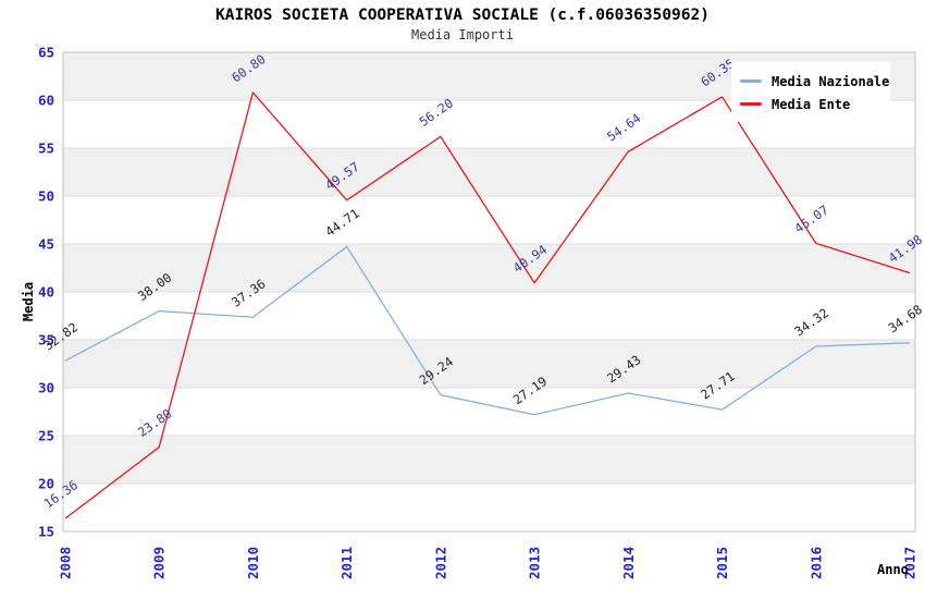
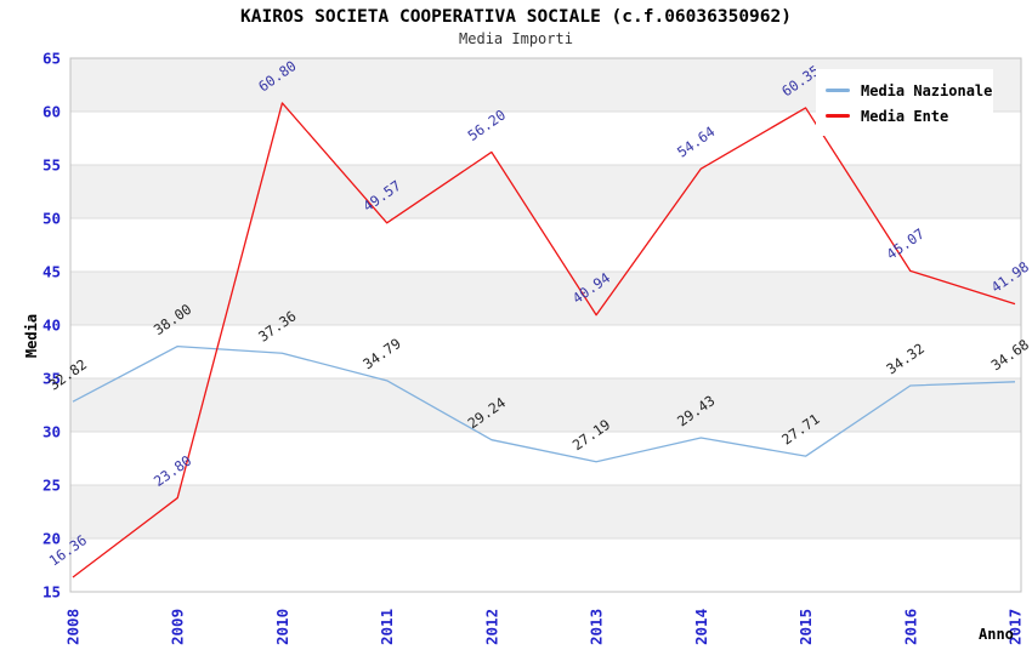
Media Nazionale/2011: 44.71 -> 34.79
